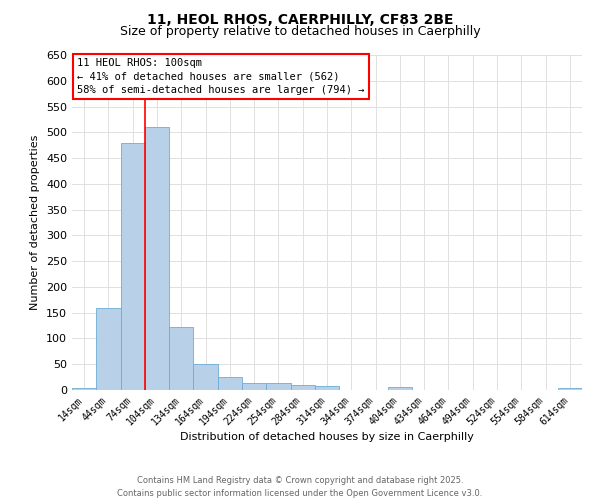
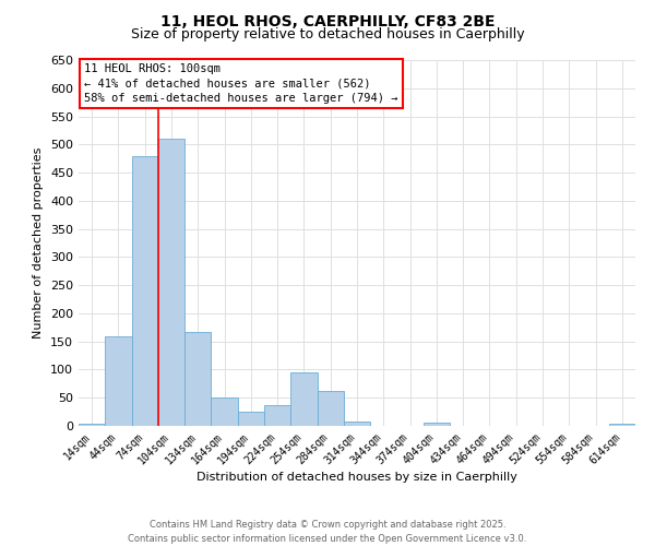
134sqm: 122 -> 166
224sqm: 14 -> 36
254sqm: 14 -> 96
284sqm: 10 -> 62
